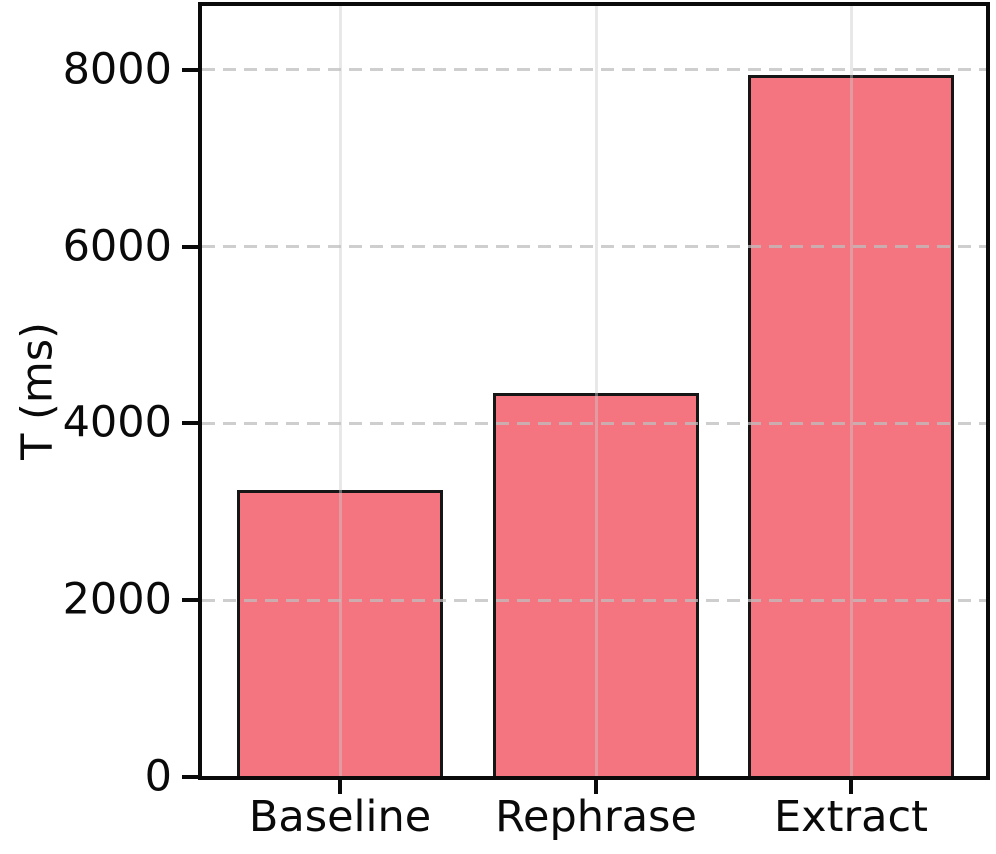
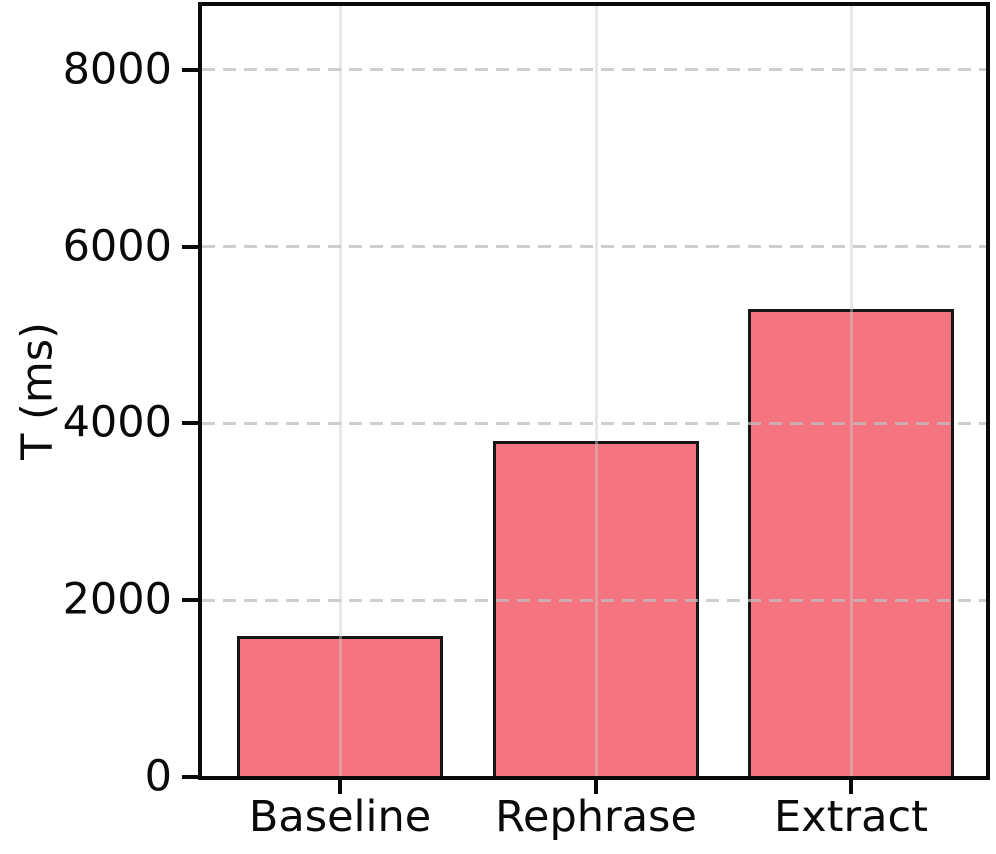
Baseline: 3200 -> 1600
Rephrase: 4300 -> 3800
Extract: 7900 -> 5300
